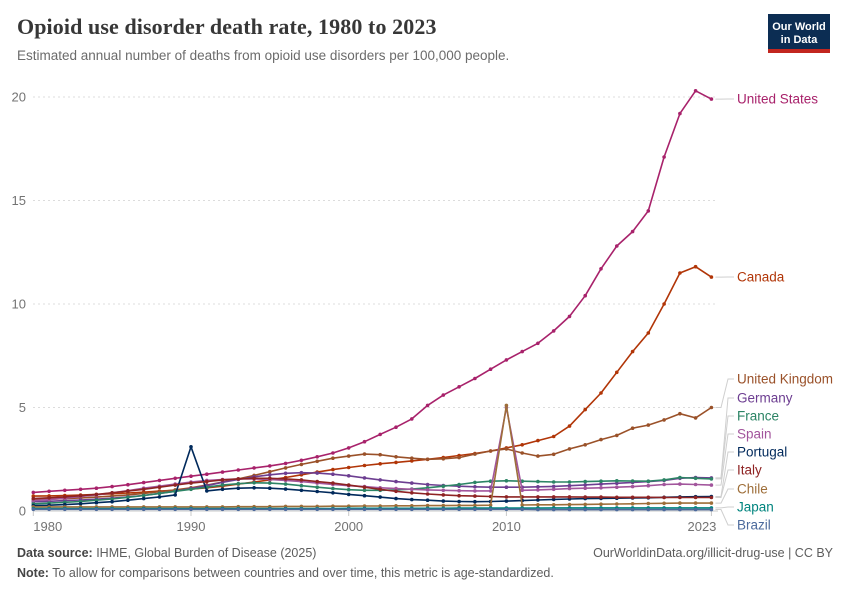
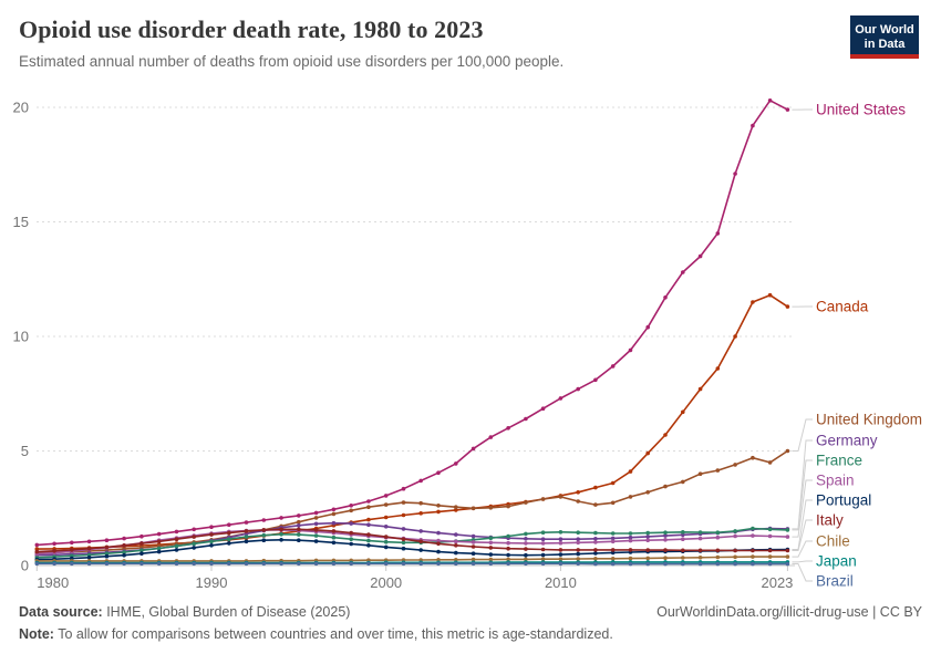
Portugal/1990: 3.1 -> 0.9
Spain/2010: 5.0 -> 1.0
Chile/2010: 5.1 -> 0.3
